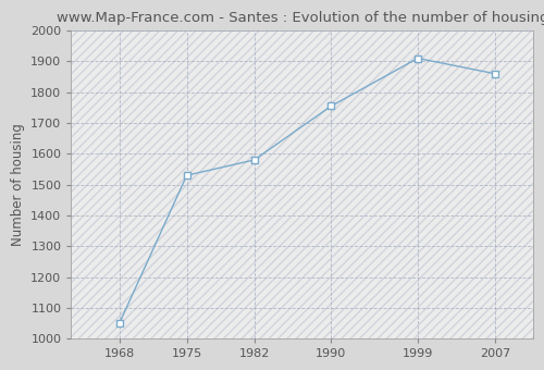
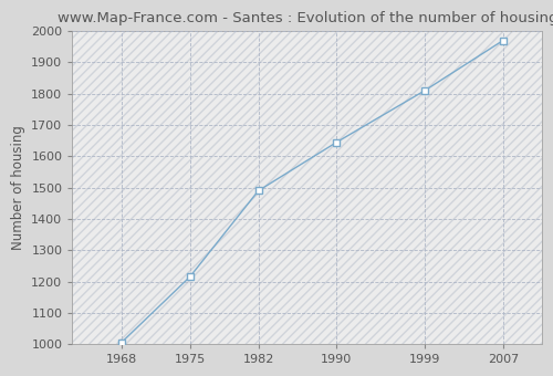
1968: 1050 -> 1005
1975: 1530 -> 1215
1982: 1580 -> 1490
1990: 1755 -> 1645
1999: 1910 -> 1810
2007: 1860 -> 1970
